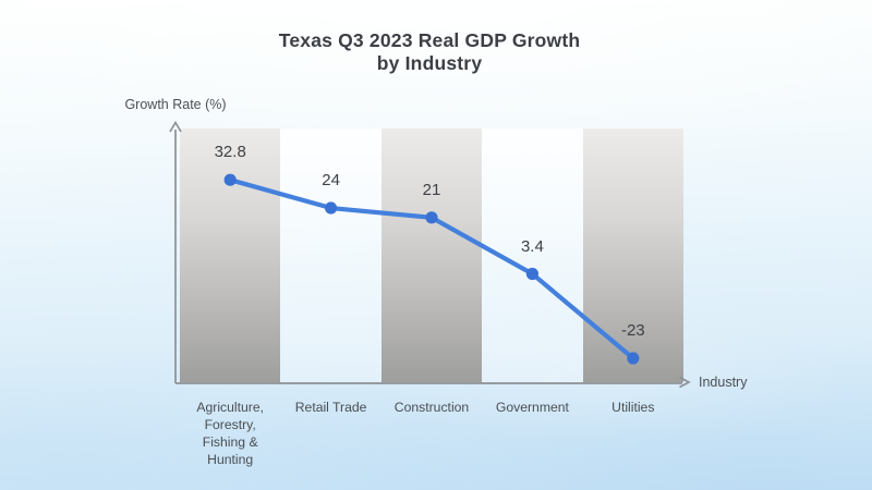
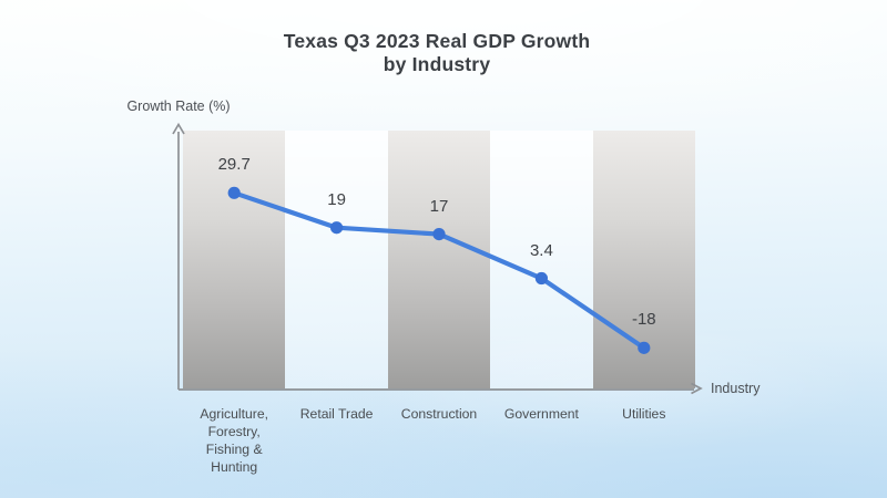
Agriculture, Forestry, Fishing & Hunting: 32.8 -> 29.7
Retail Trade: 24 -> 19
Construction: 21 -> 17
Utilities: -23 -> -18
